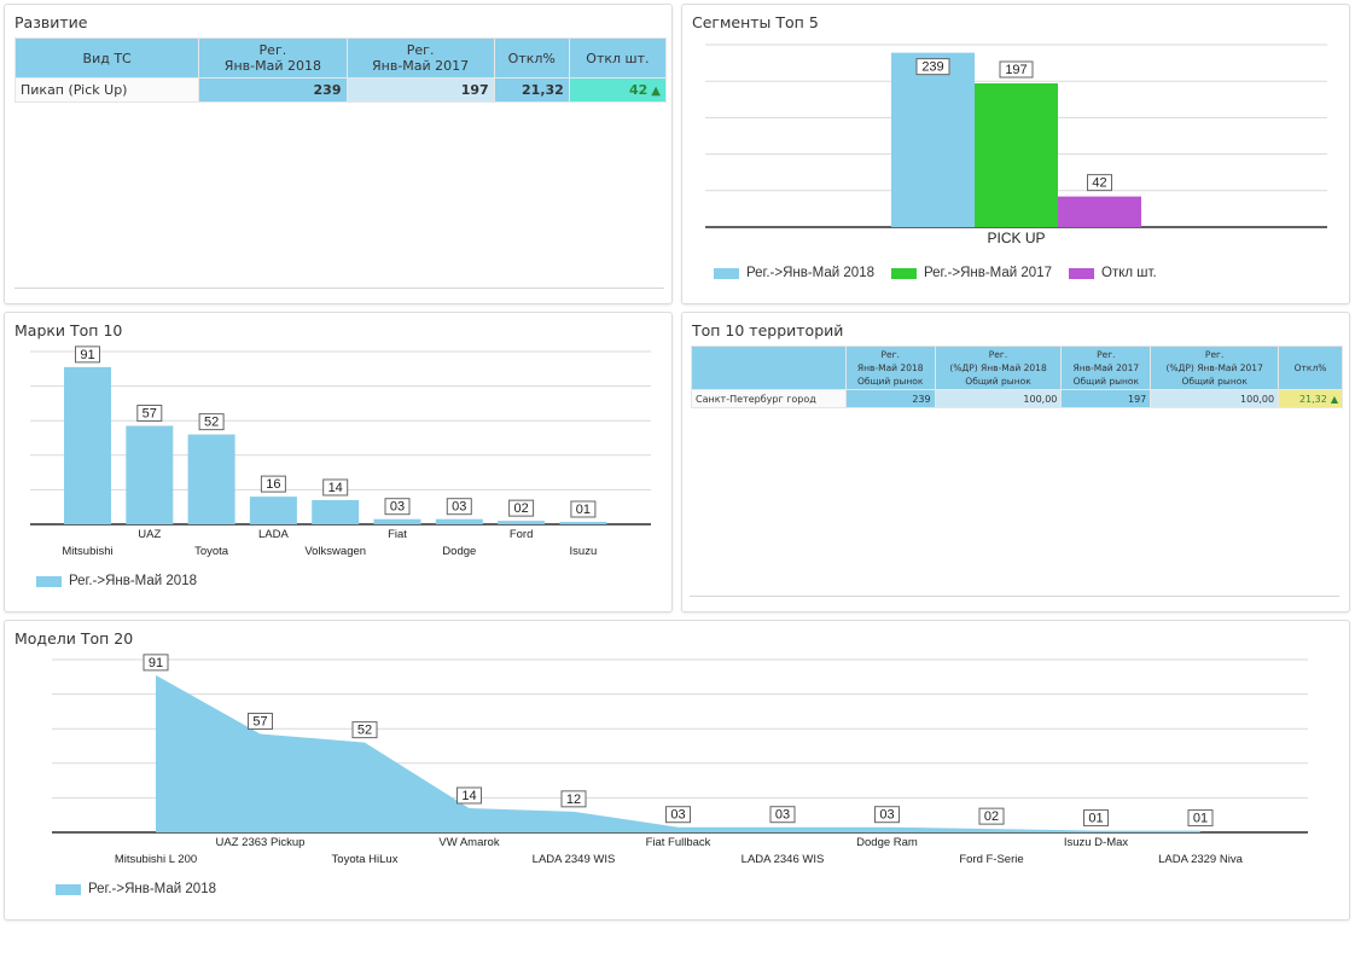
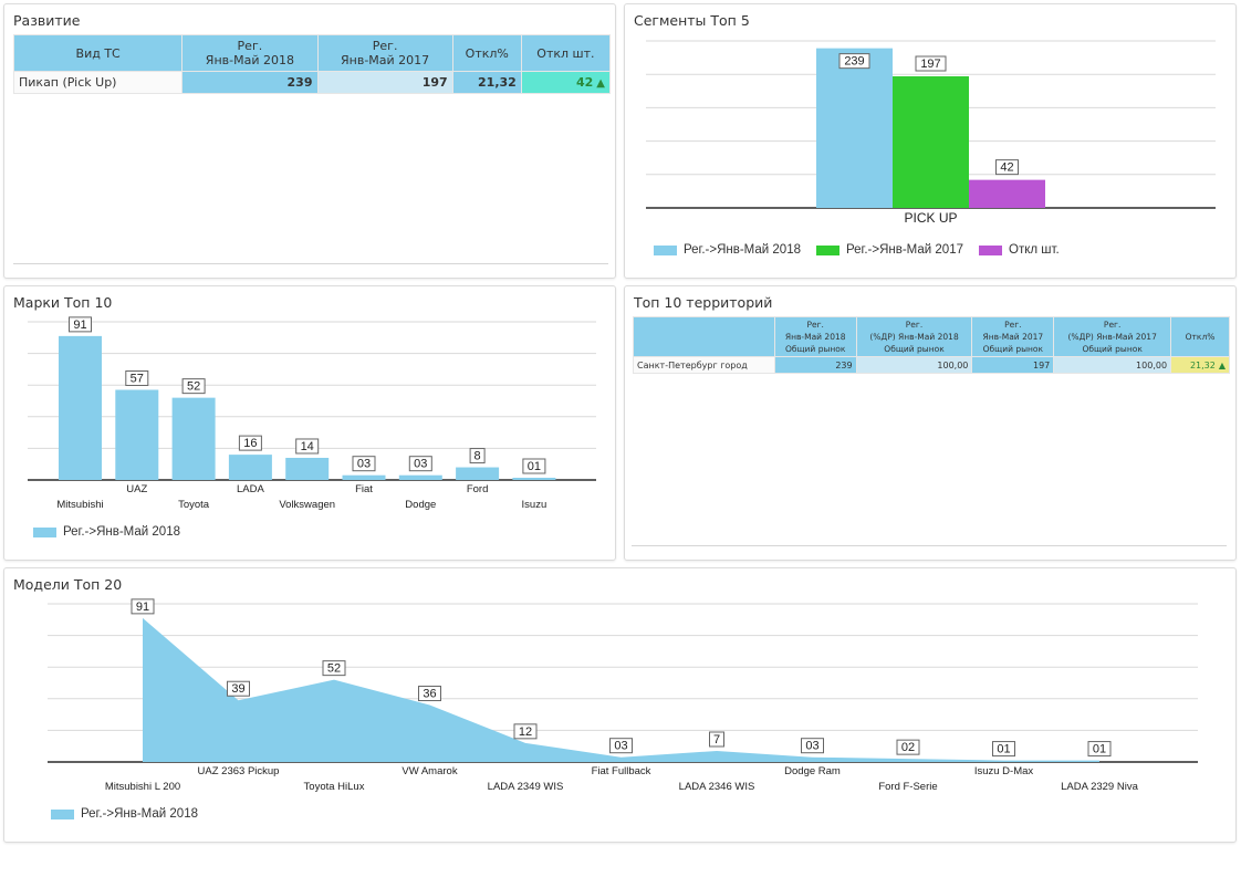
Марки Топ 10/Ford: 02 -> 8
Модели Топ 20/UAZ 2363 Pickup: 57 -> 39
Модели Топ 20/VW Amarok: 14 -> 36
Модели Топ 20/LADA 2346 WIS: 03 -> 7
